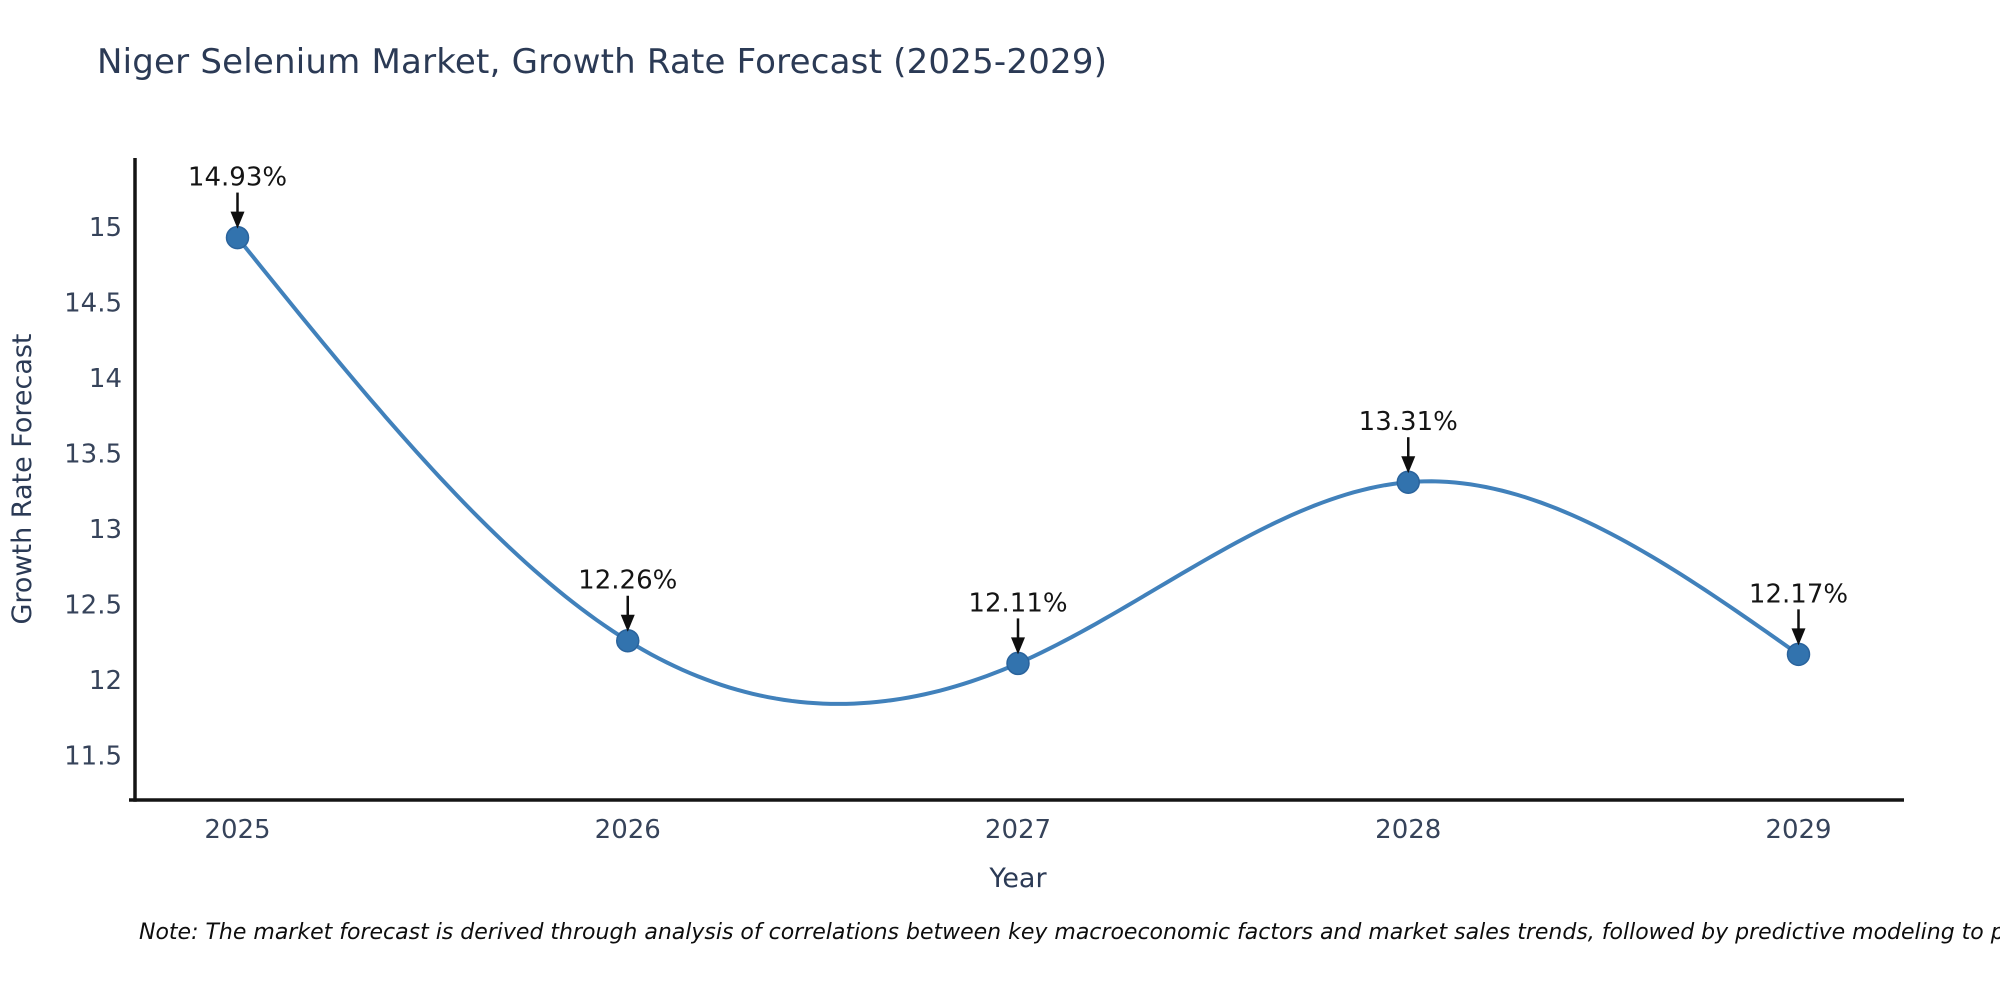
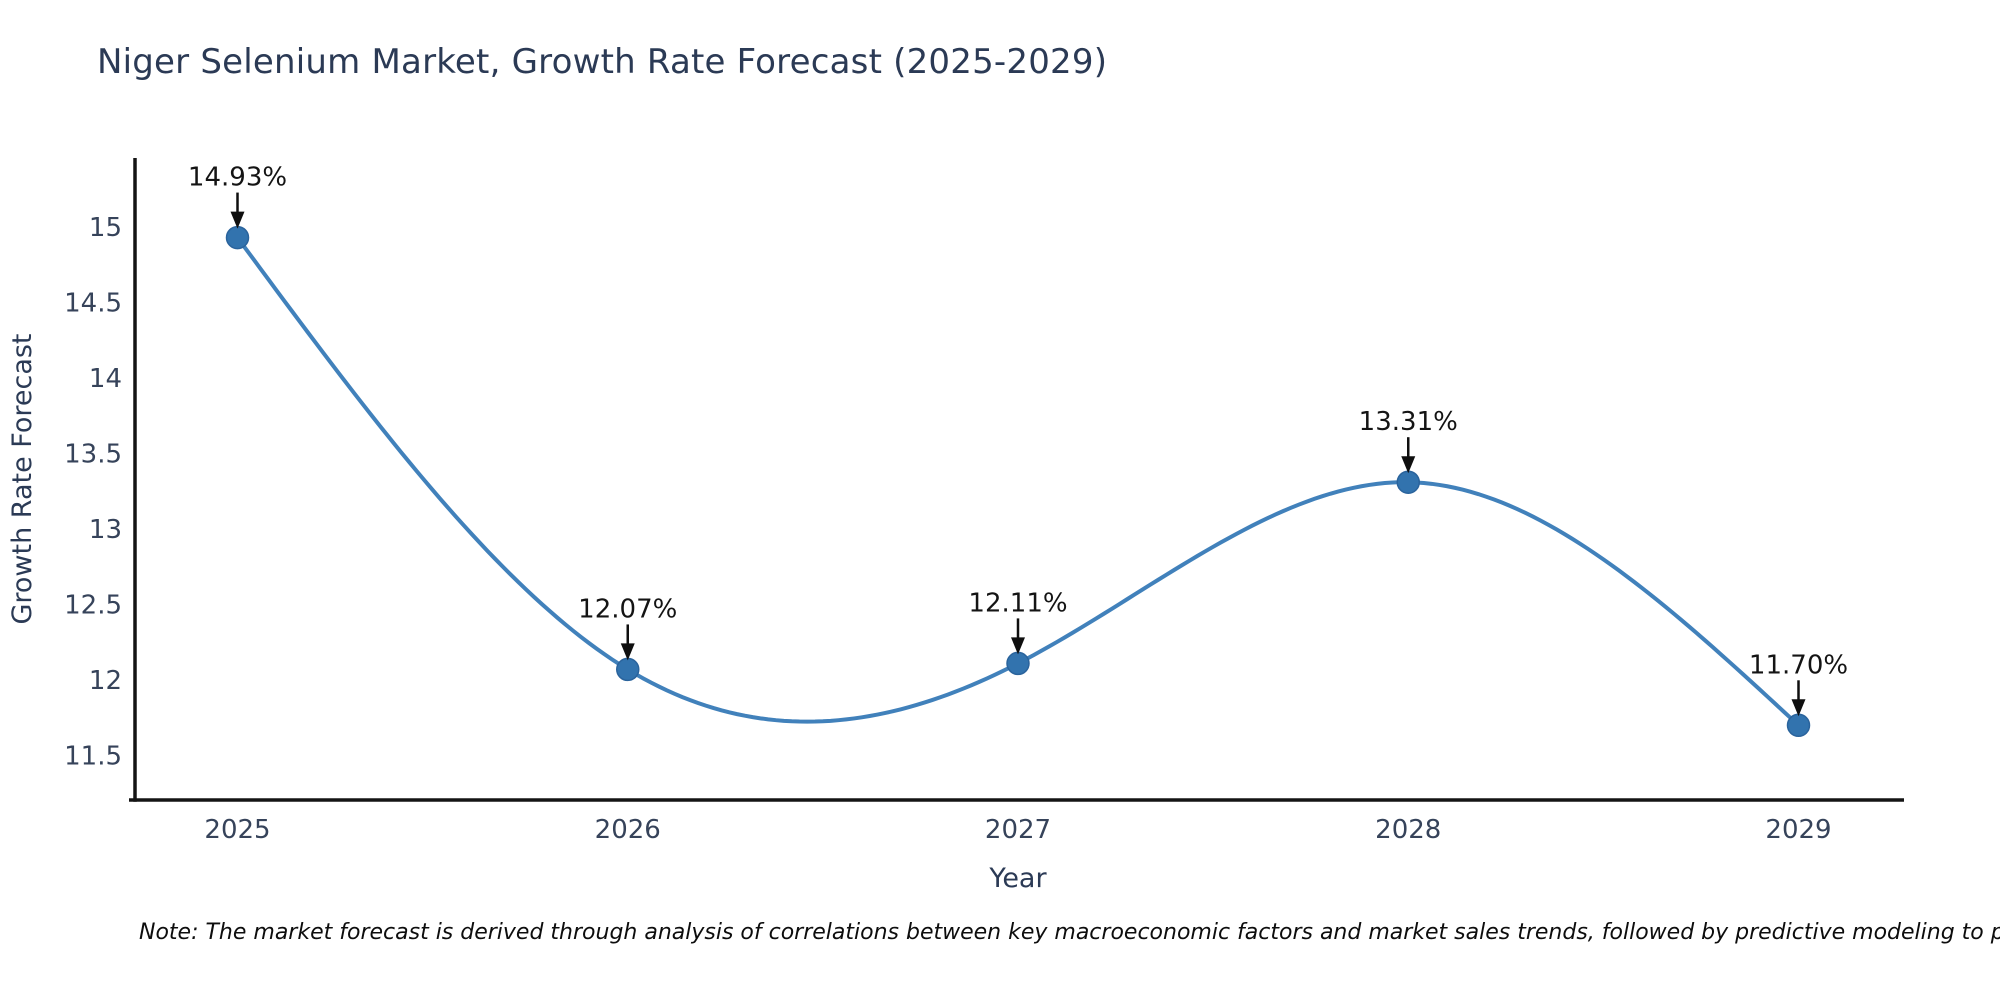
2026: 12.26% -> 12.07%
2029: 12.17% -> 11.70%
